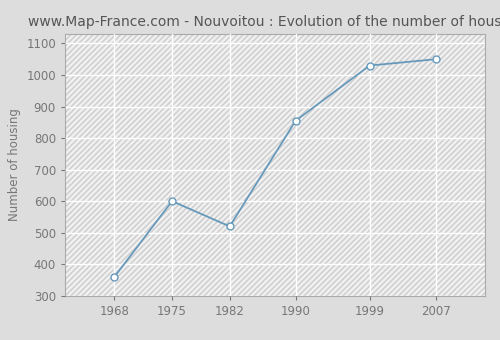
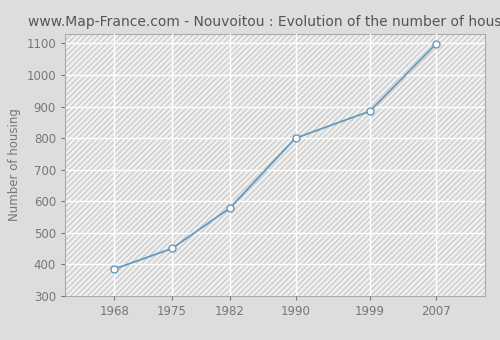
1968: 360 -> 385
1975: 600 -> 450
1982: 520 -> 578
1990: 855 -> 800
1999: 1030 -> 885
2007: 1050 -> 1097
